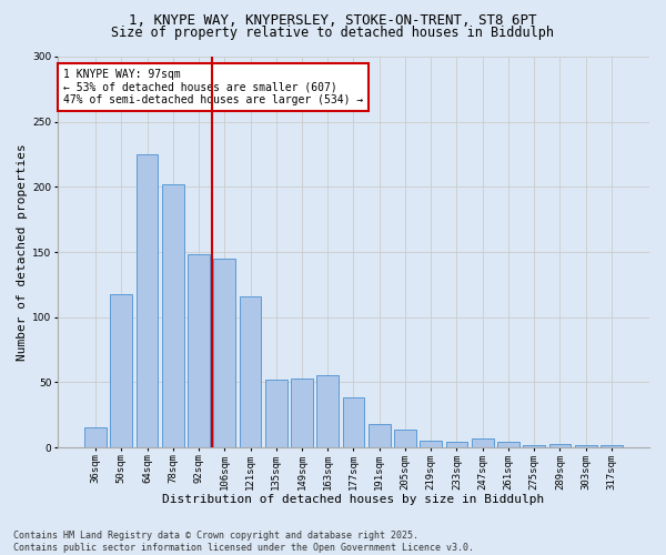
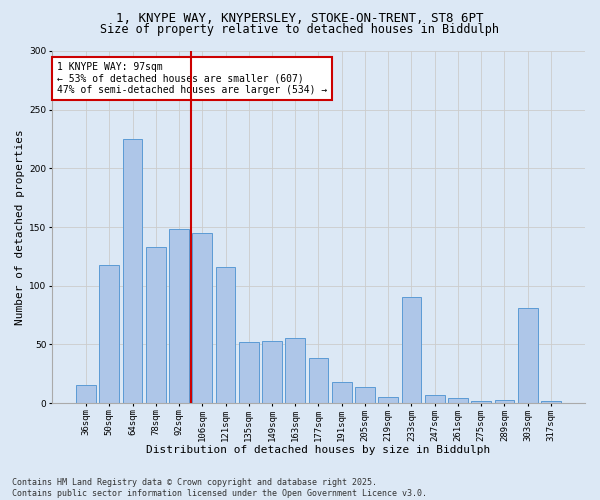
78sqm: 202 -> 133
233sqm: 4 -> 90
303sqm: 2 -> 81
